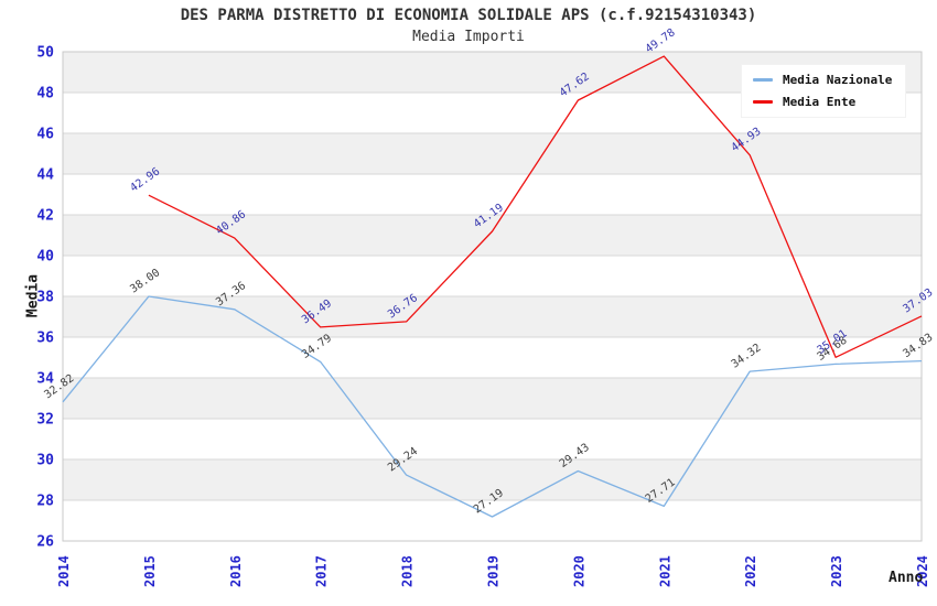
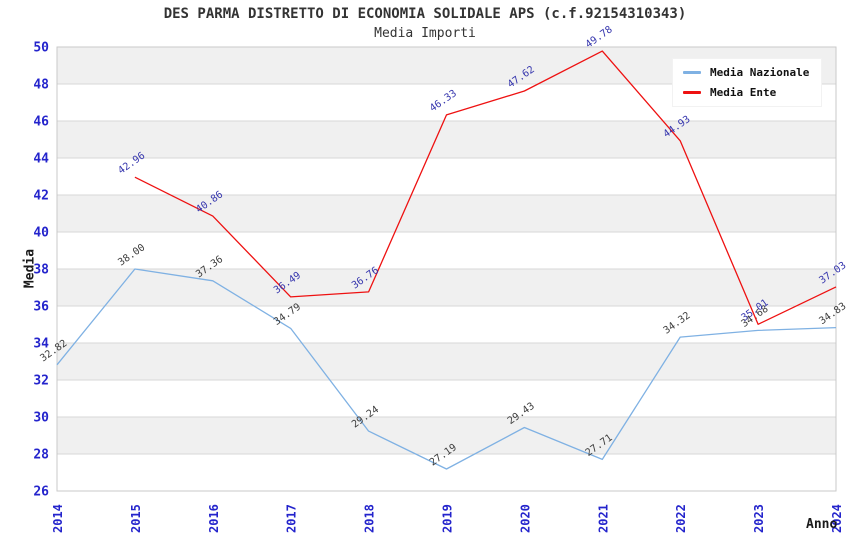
Media Ente/2019: 41.19 -> 46.33
